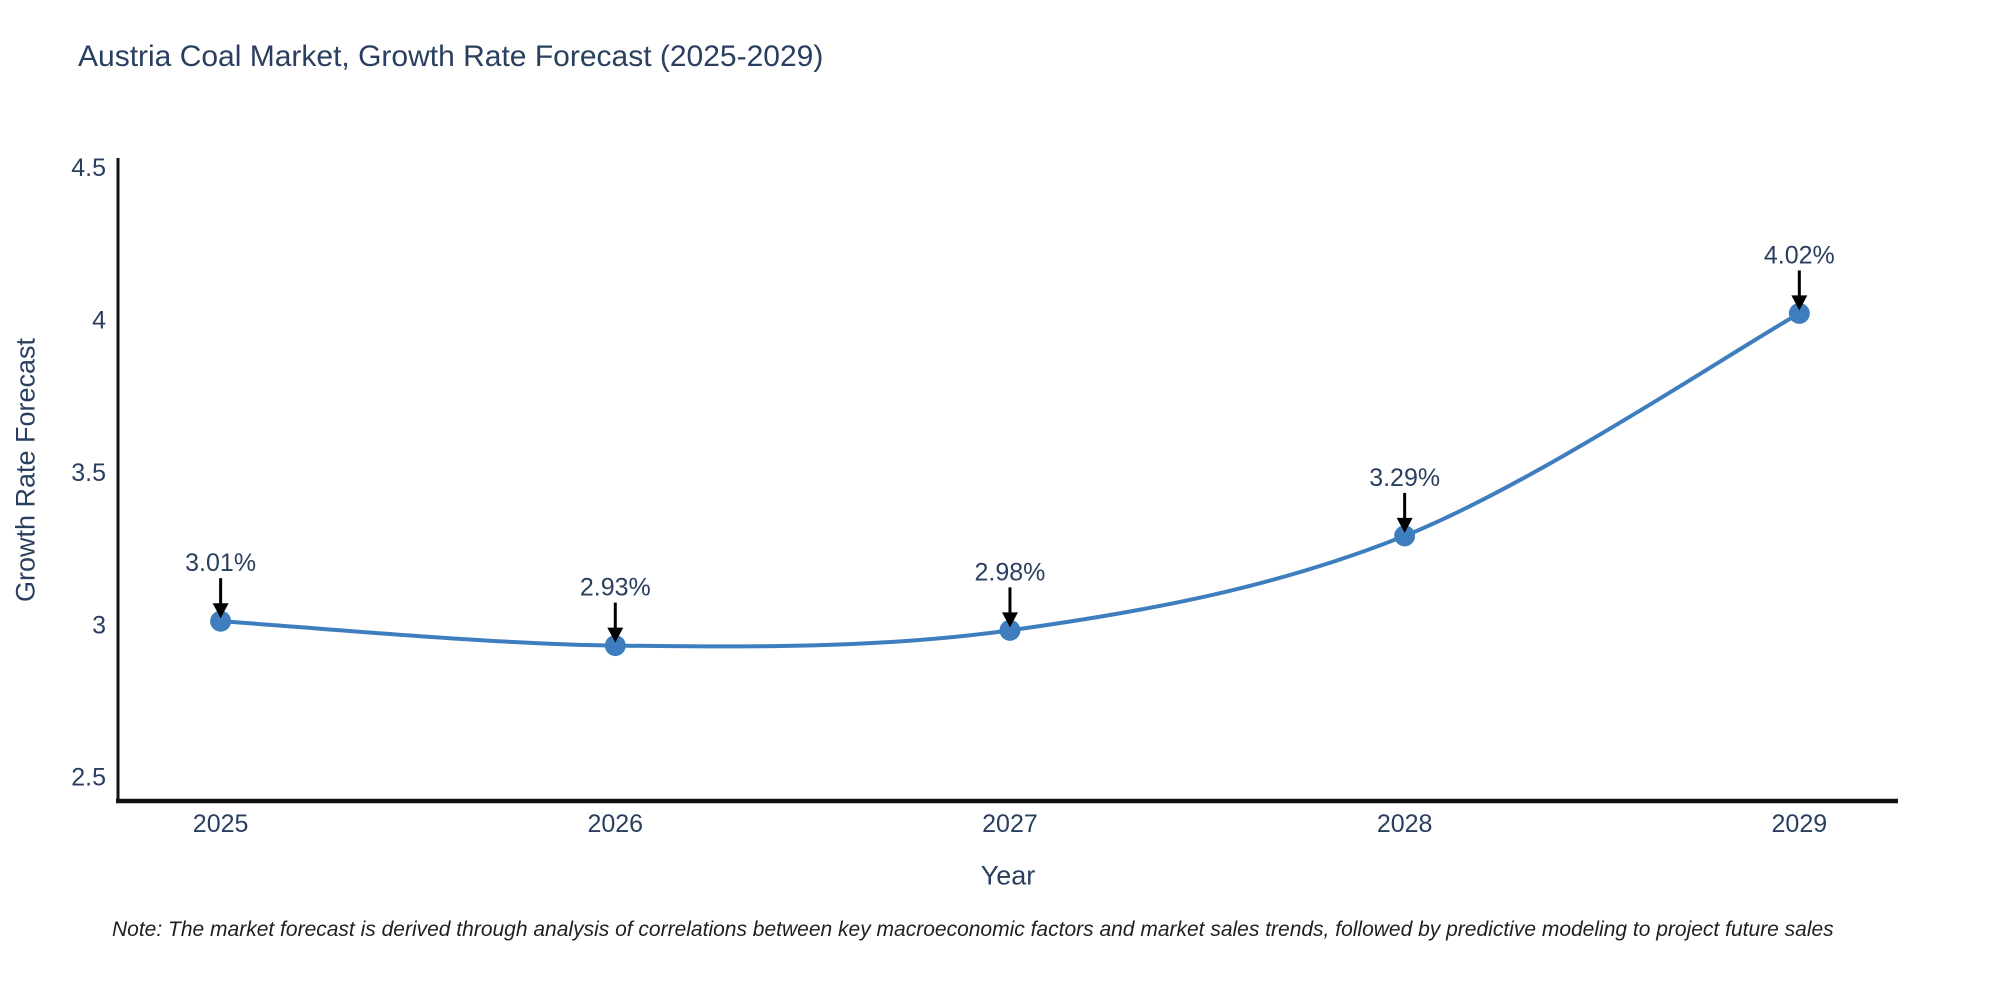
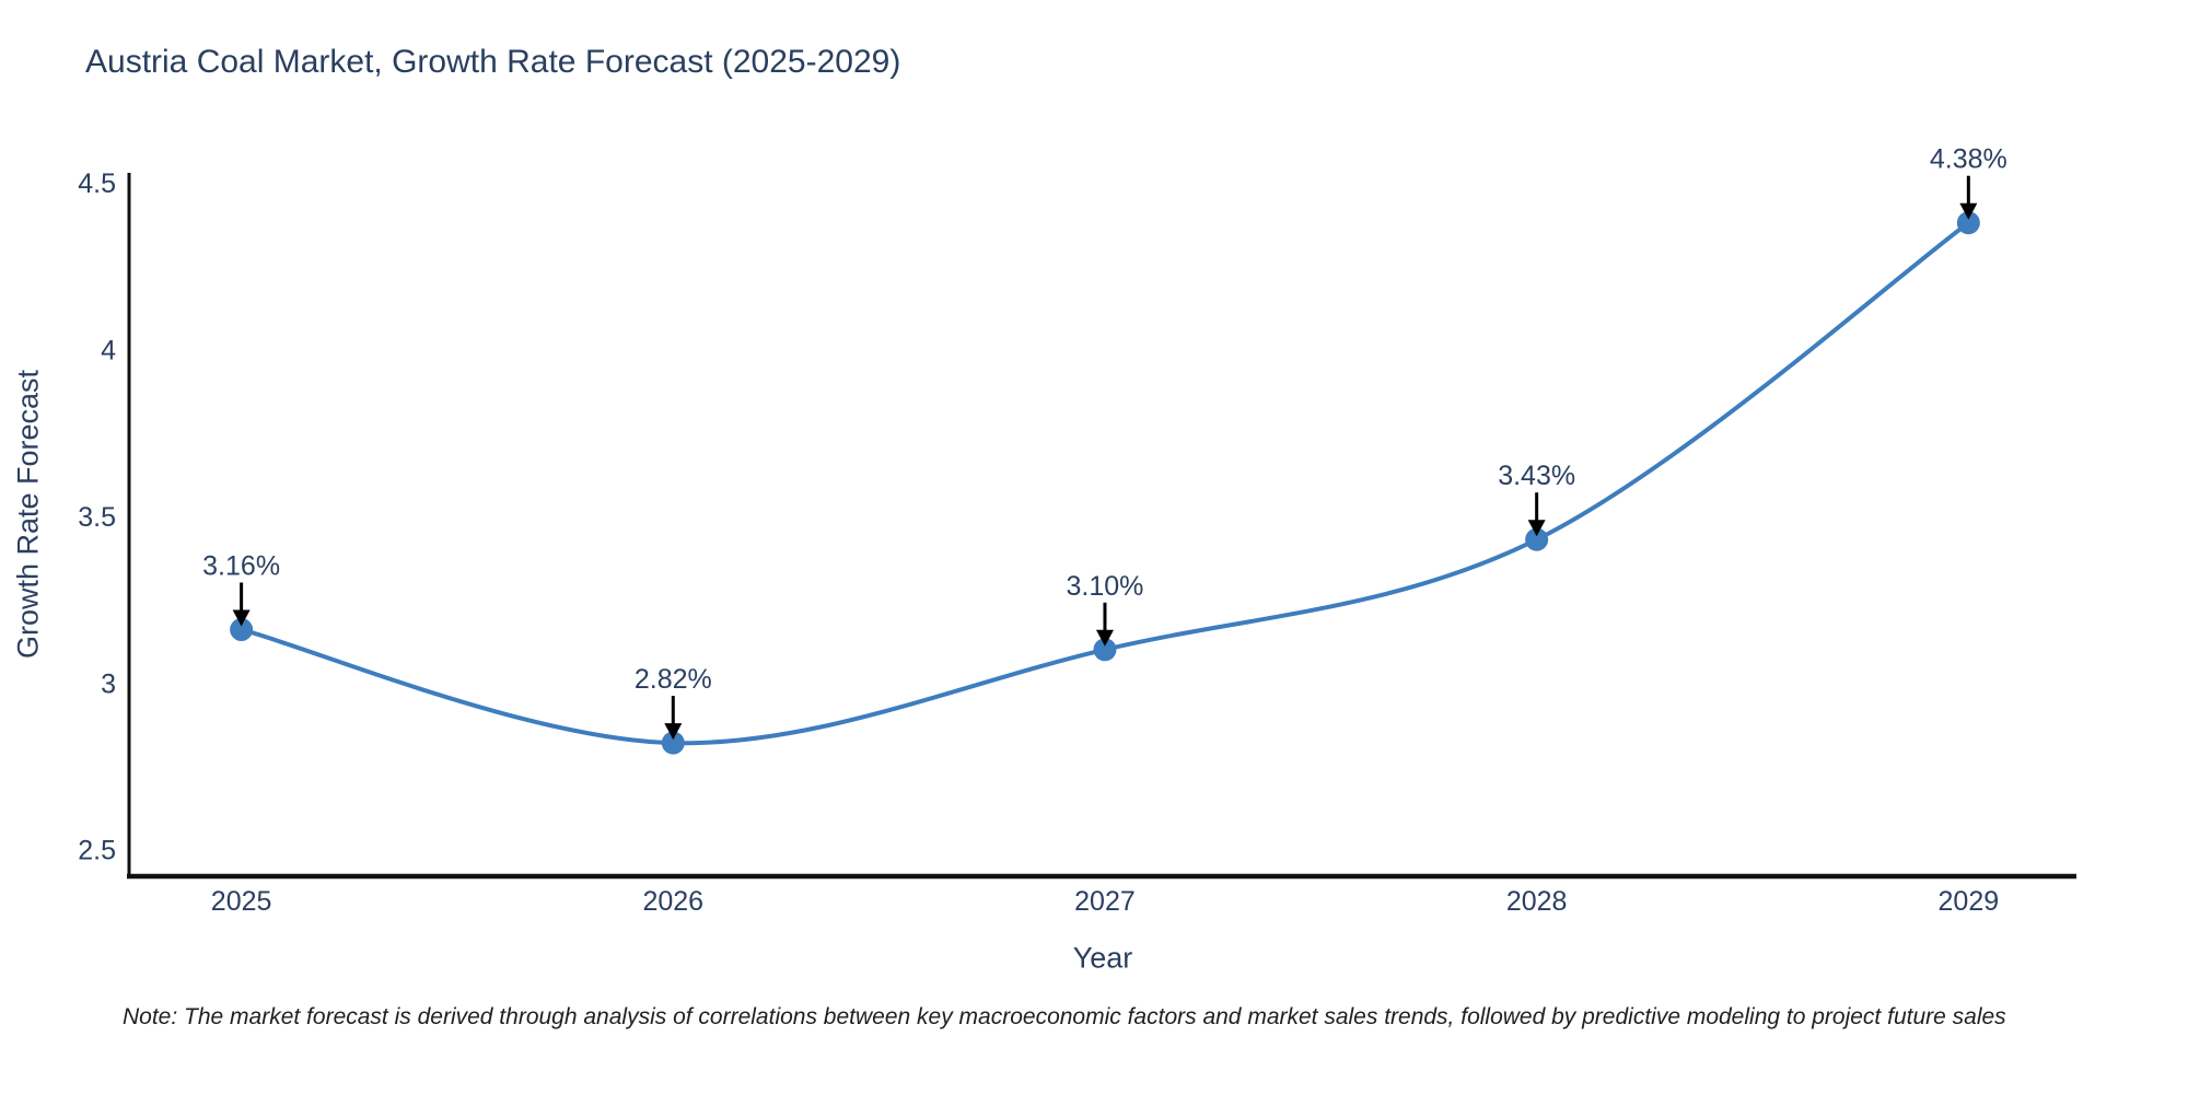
2025: 3.01% -> 3.16%
2026: 2.93% -> 2.82%
2027: 2.98% -> 3.10%
2028: 3.29% -> 3.43%
2029: 4.02% -> 4.38%
